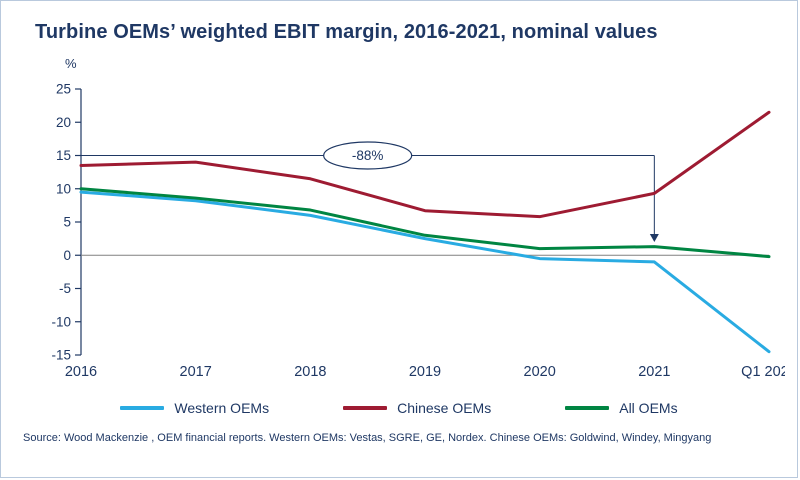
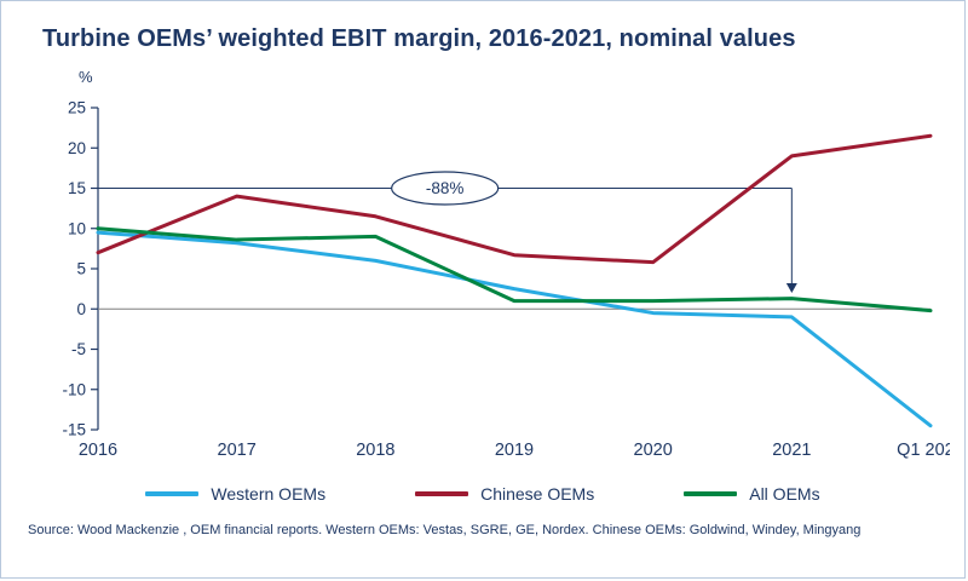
Chinese OEMs/2016: 14 -> 7
All OEMs/2018: 7 -> 9
All OEMs/2019: 3 -> 1
Chinese OEMs/2021: 9 -> 19
